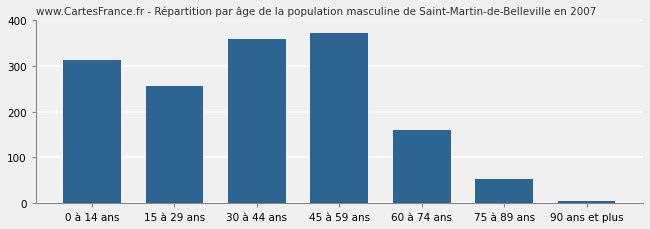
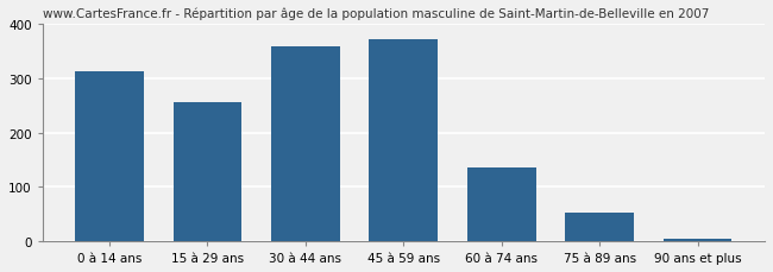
60 à 74 ans: 160 -> 135
